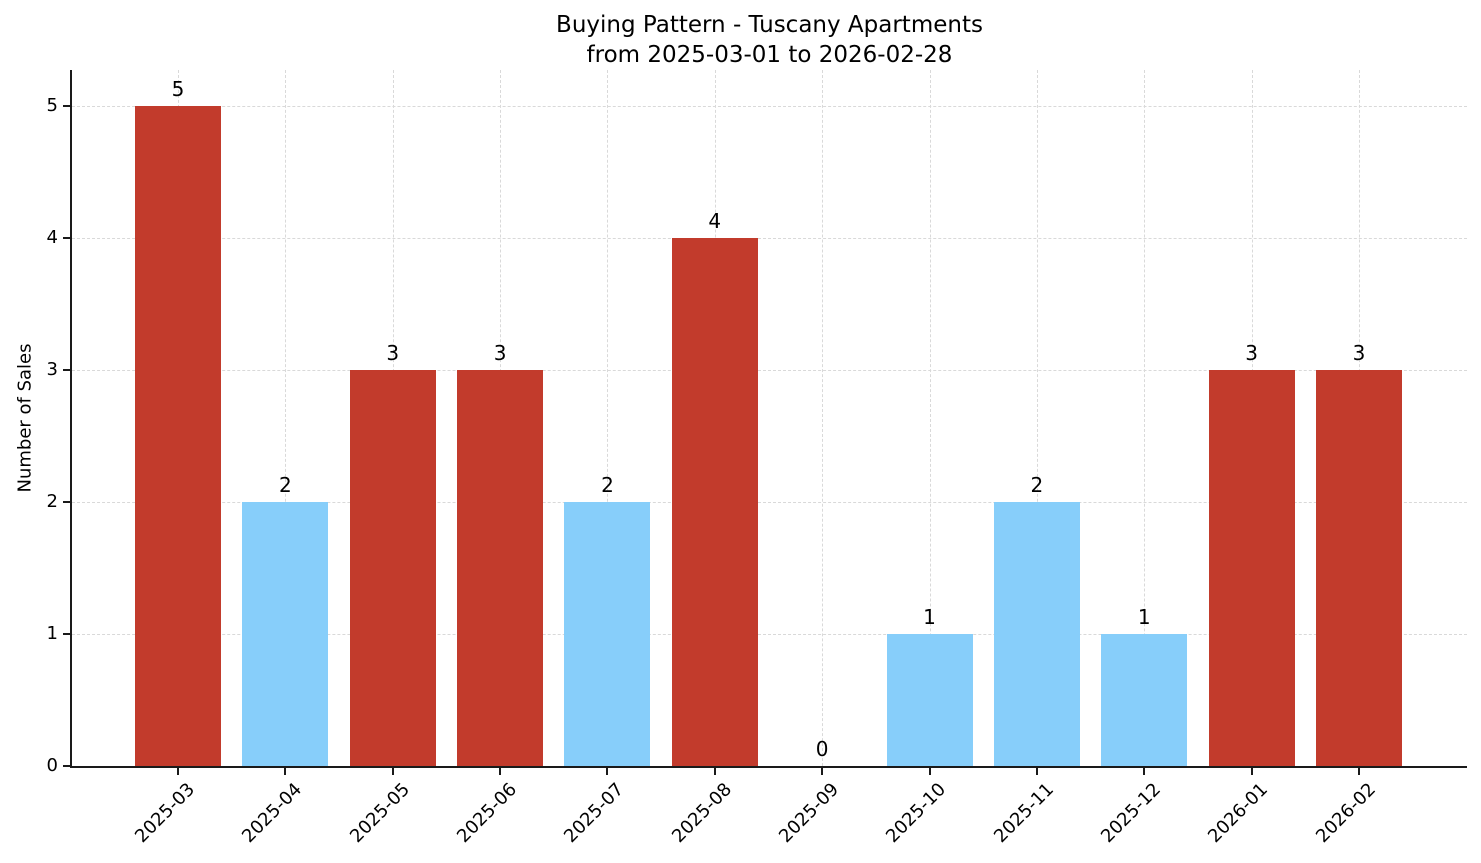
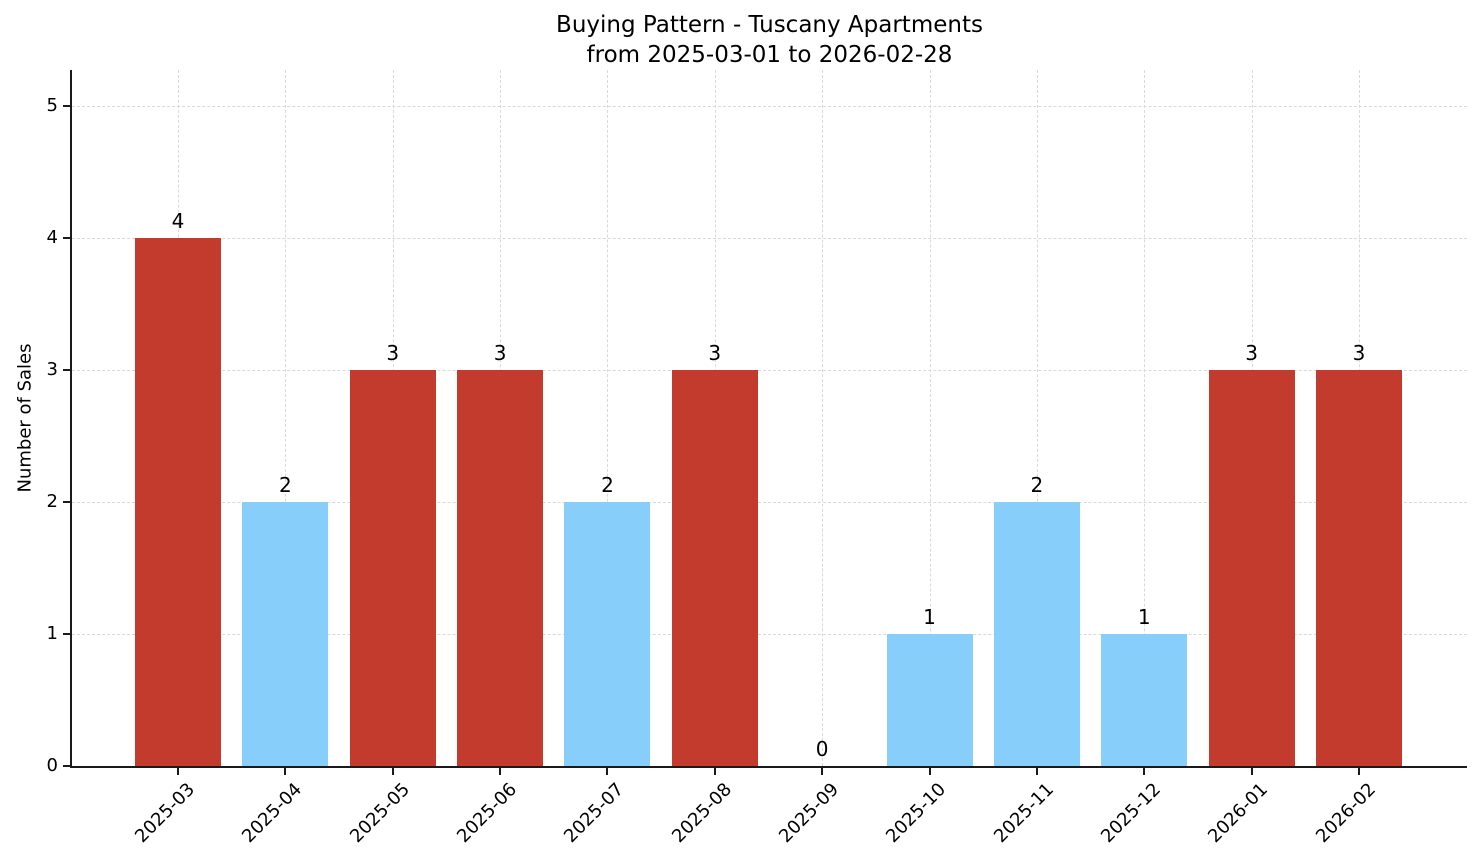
2025-03: 5 -> 4
2025-08: 4 -> 3
